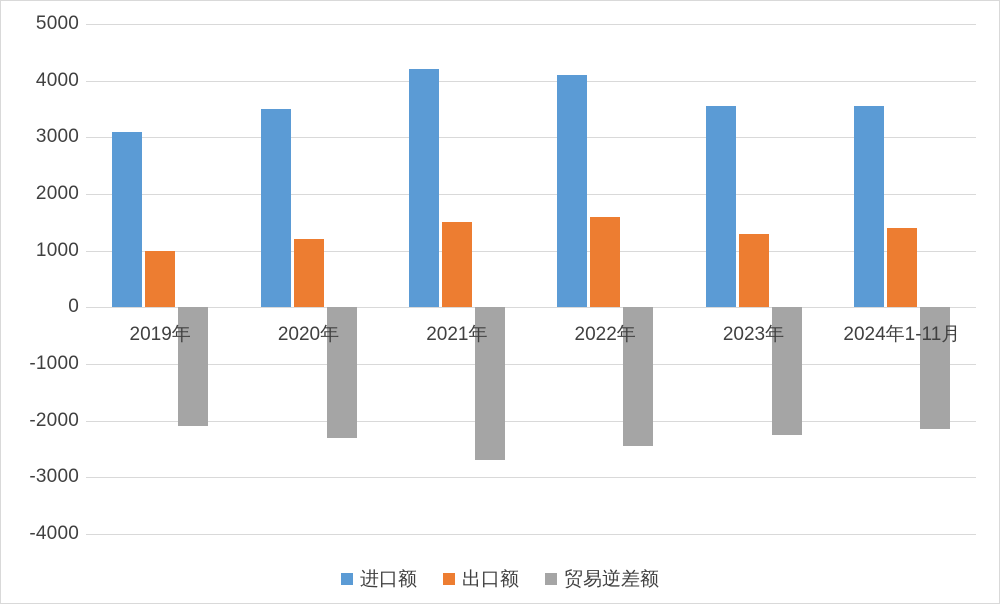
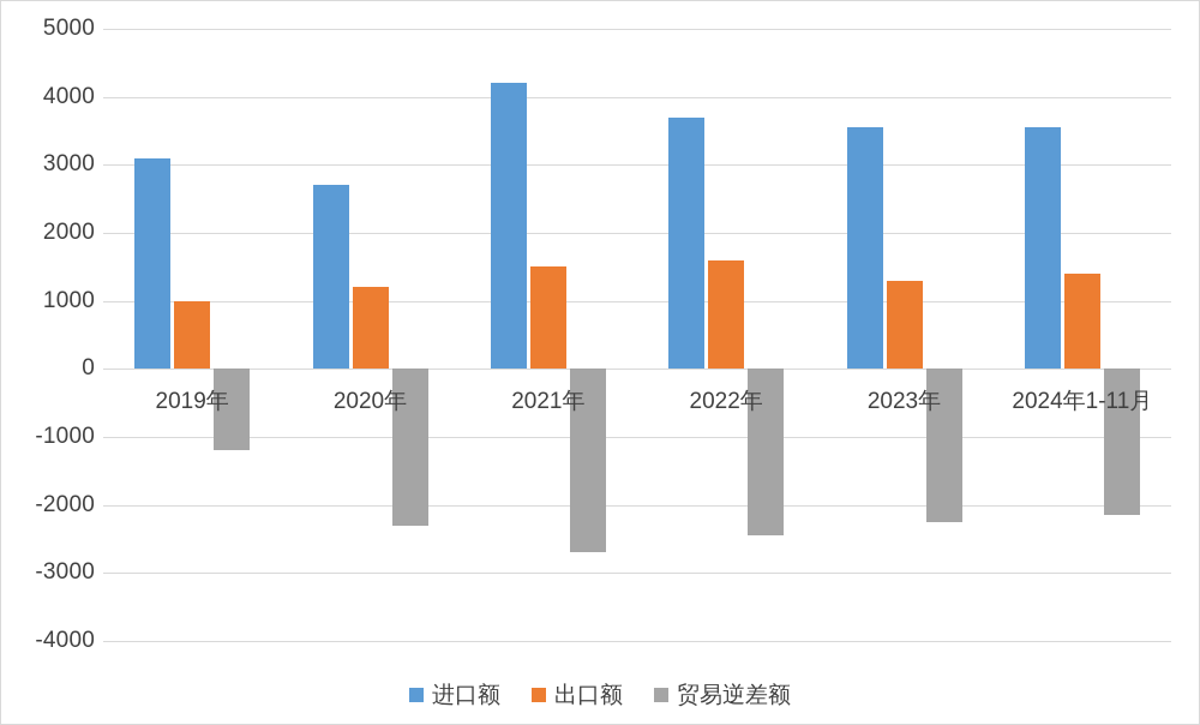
贸易逆差额/2019年: -2100 -> -1200
进口额/2020年: 3500 -> 2700
进口额/2022年: 4100 -> 3700
